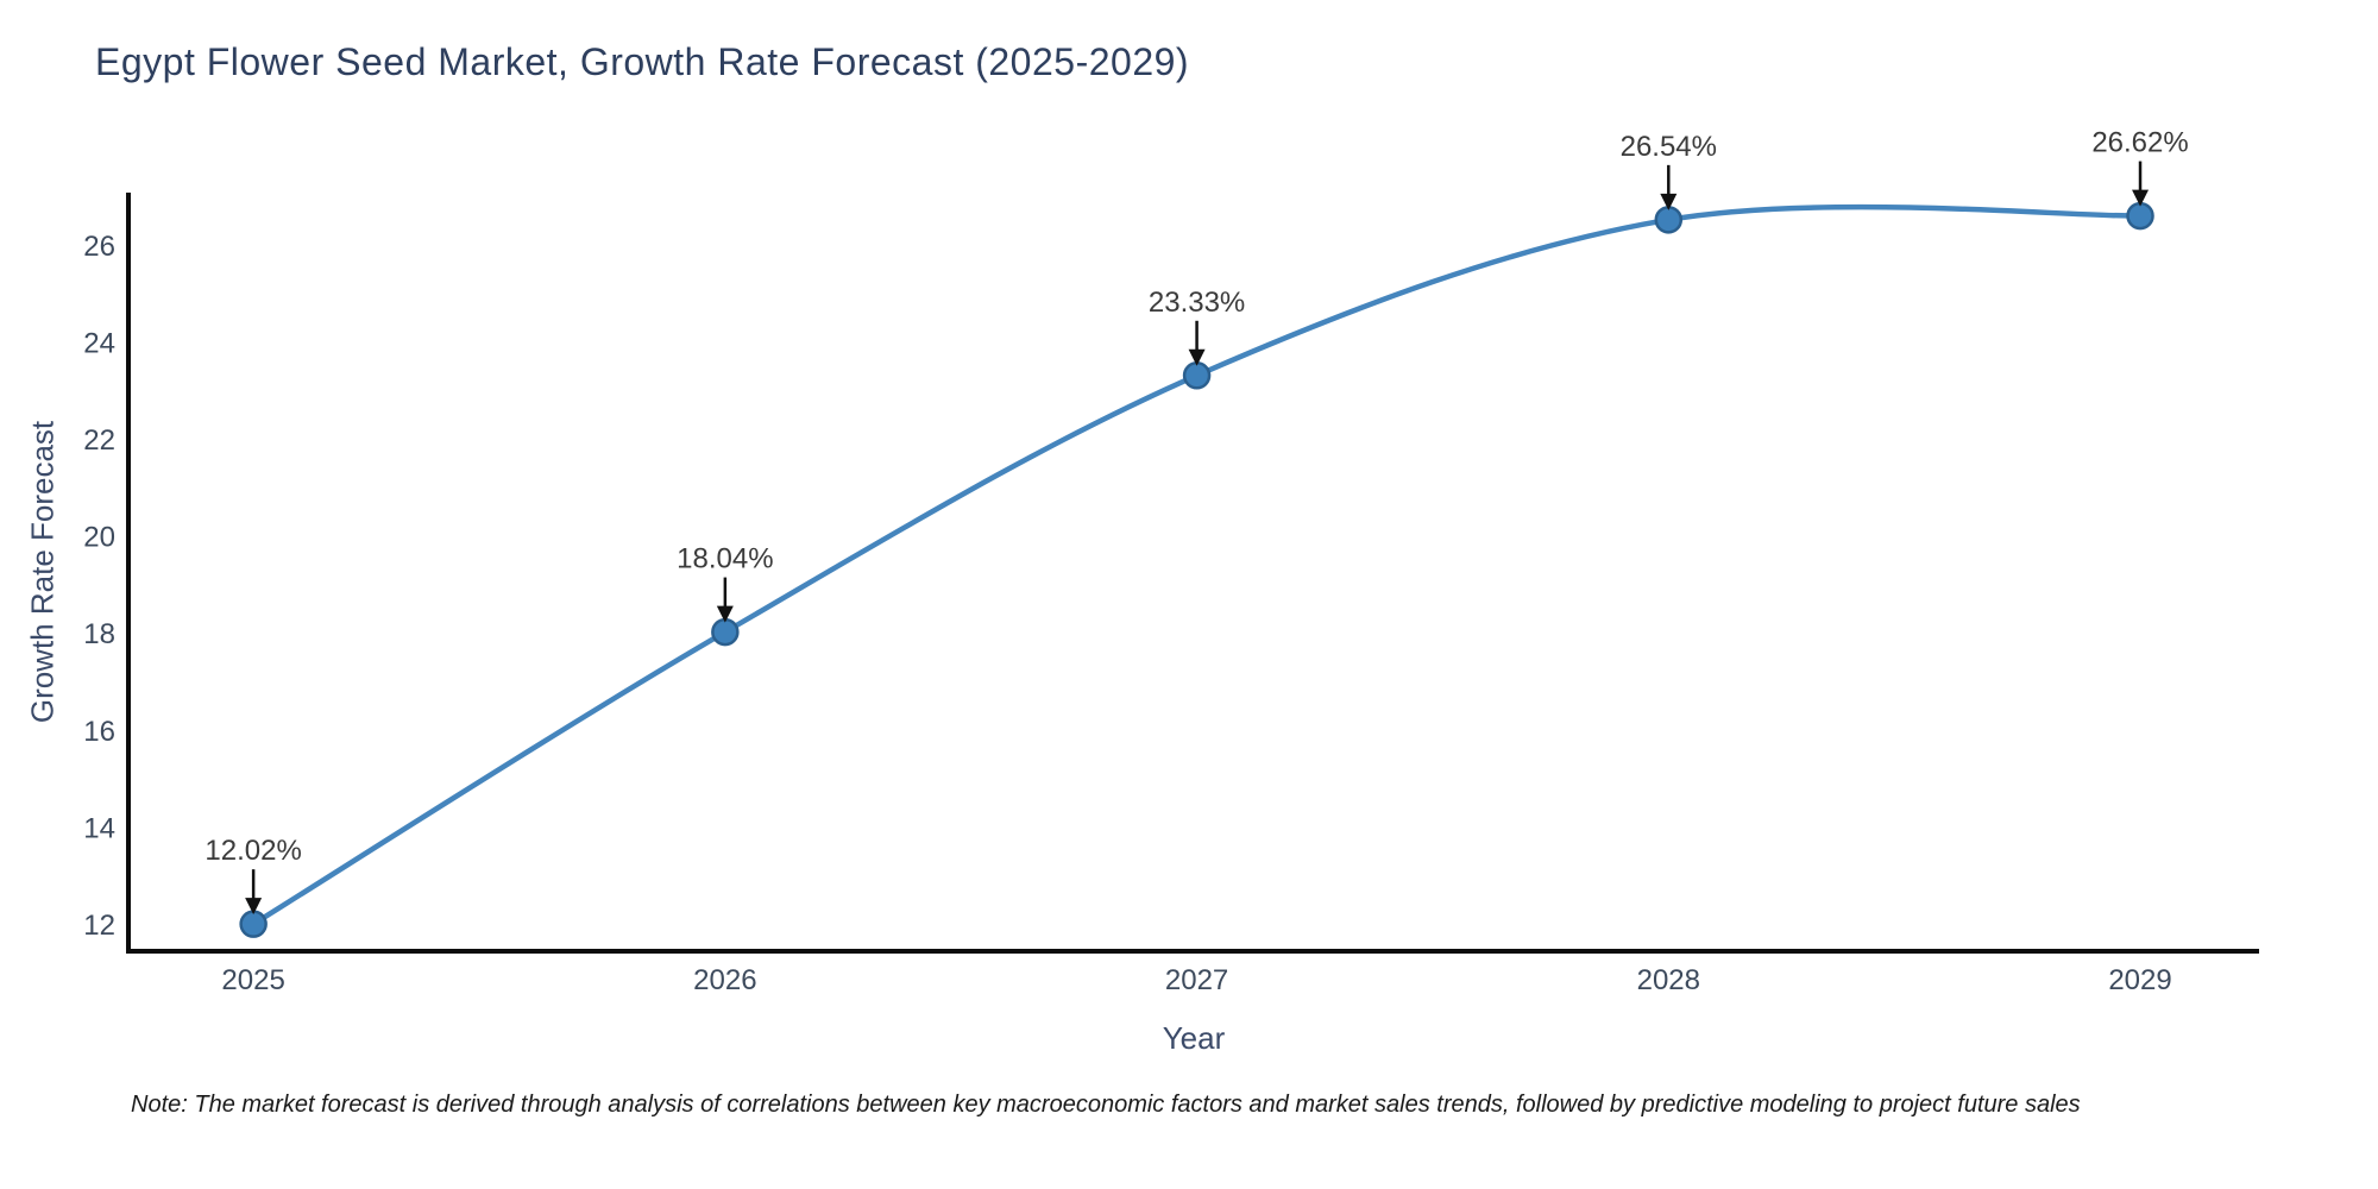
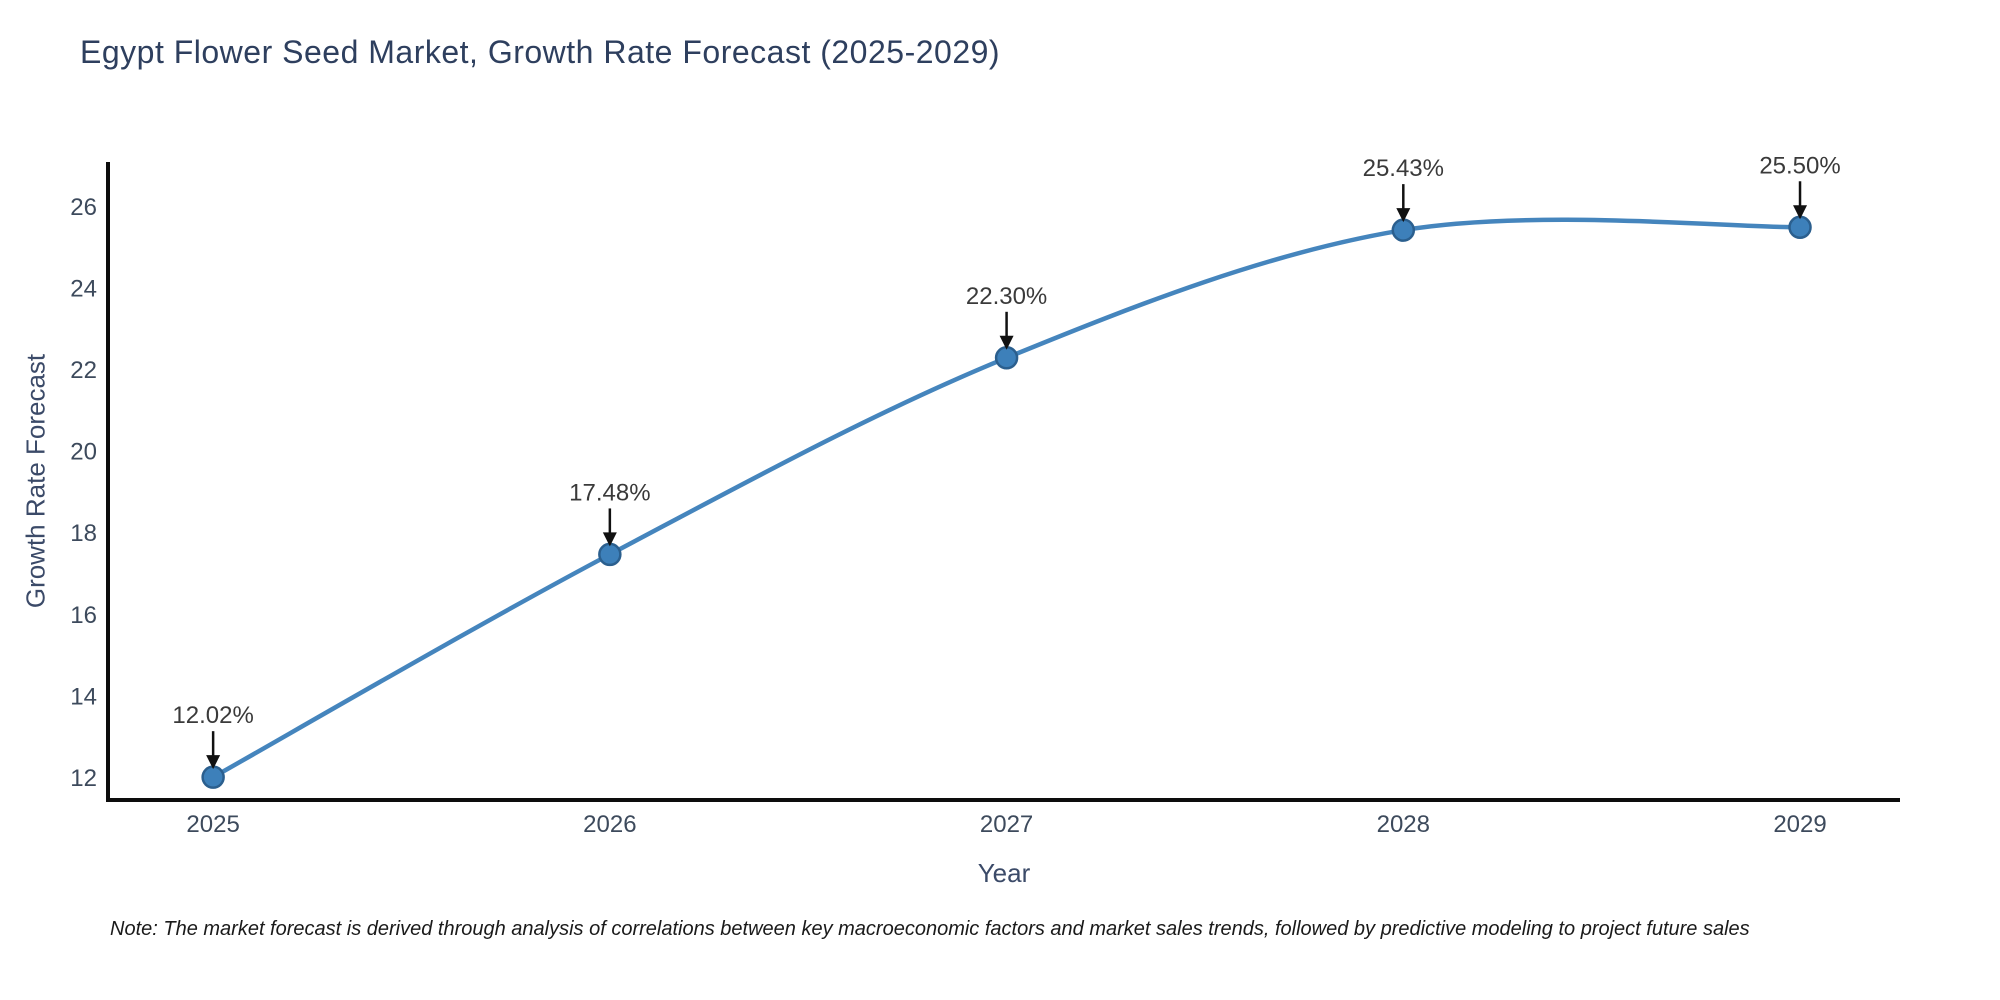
2026: 18.04% -> 17.48%
2027: 23.33% -> 22.30%
2028: 26.54% -> 25.43%
2029: 26.62% -> 25.50%
